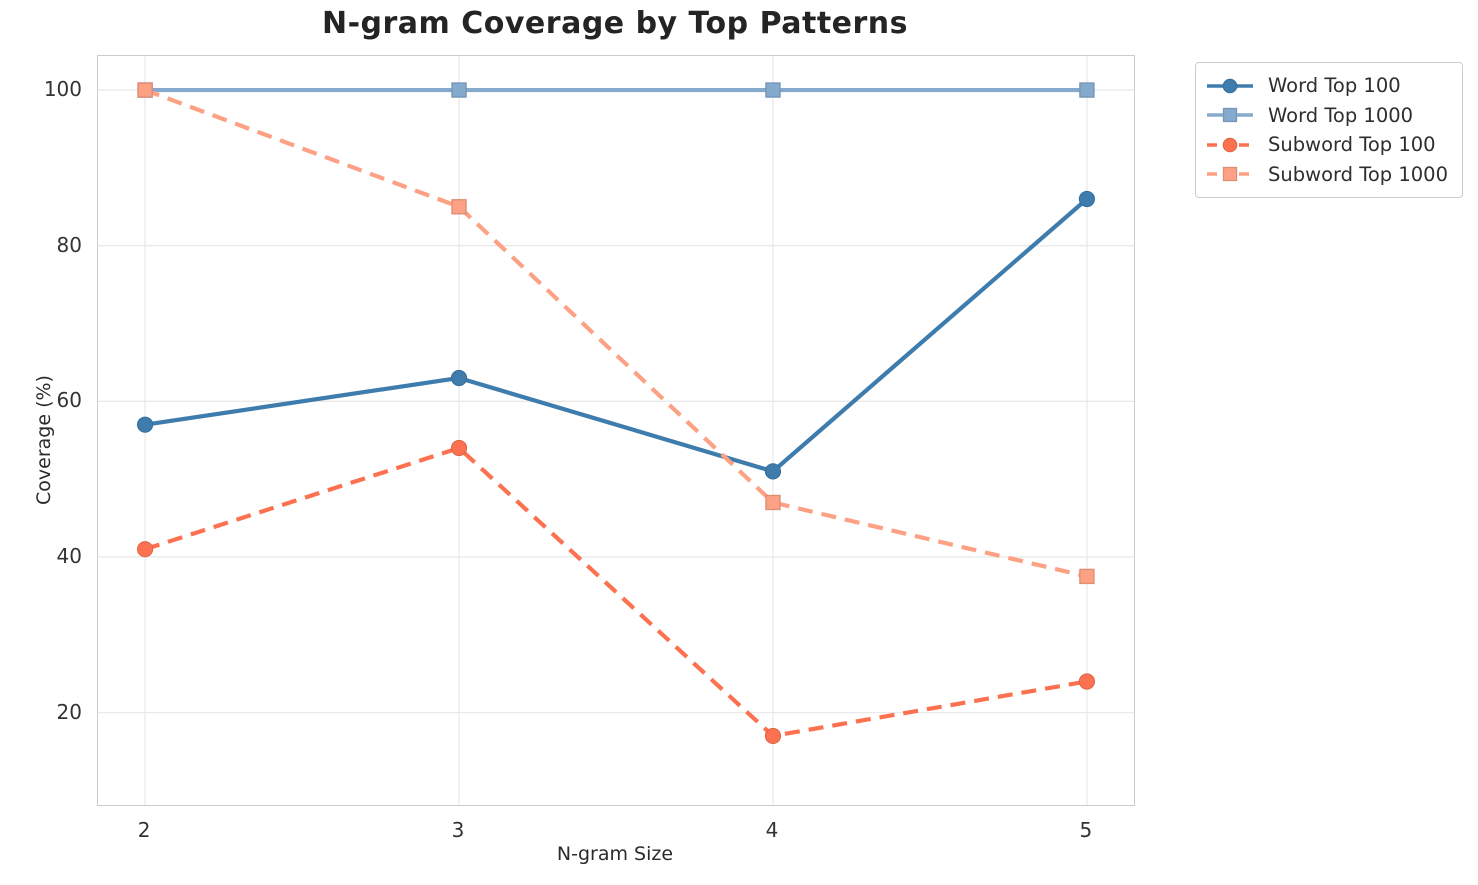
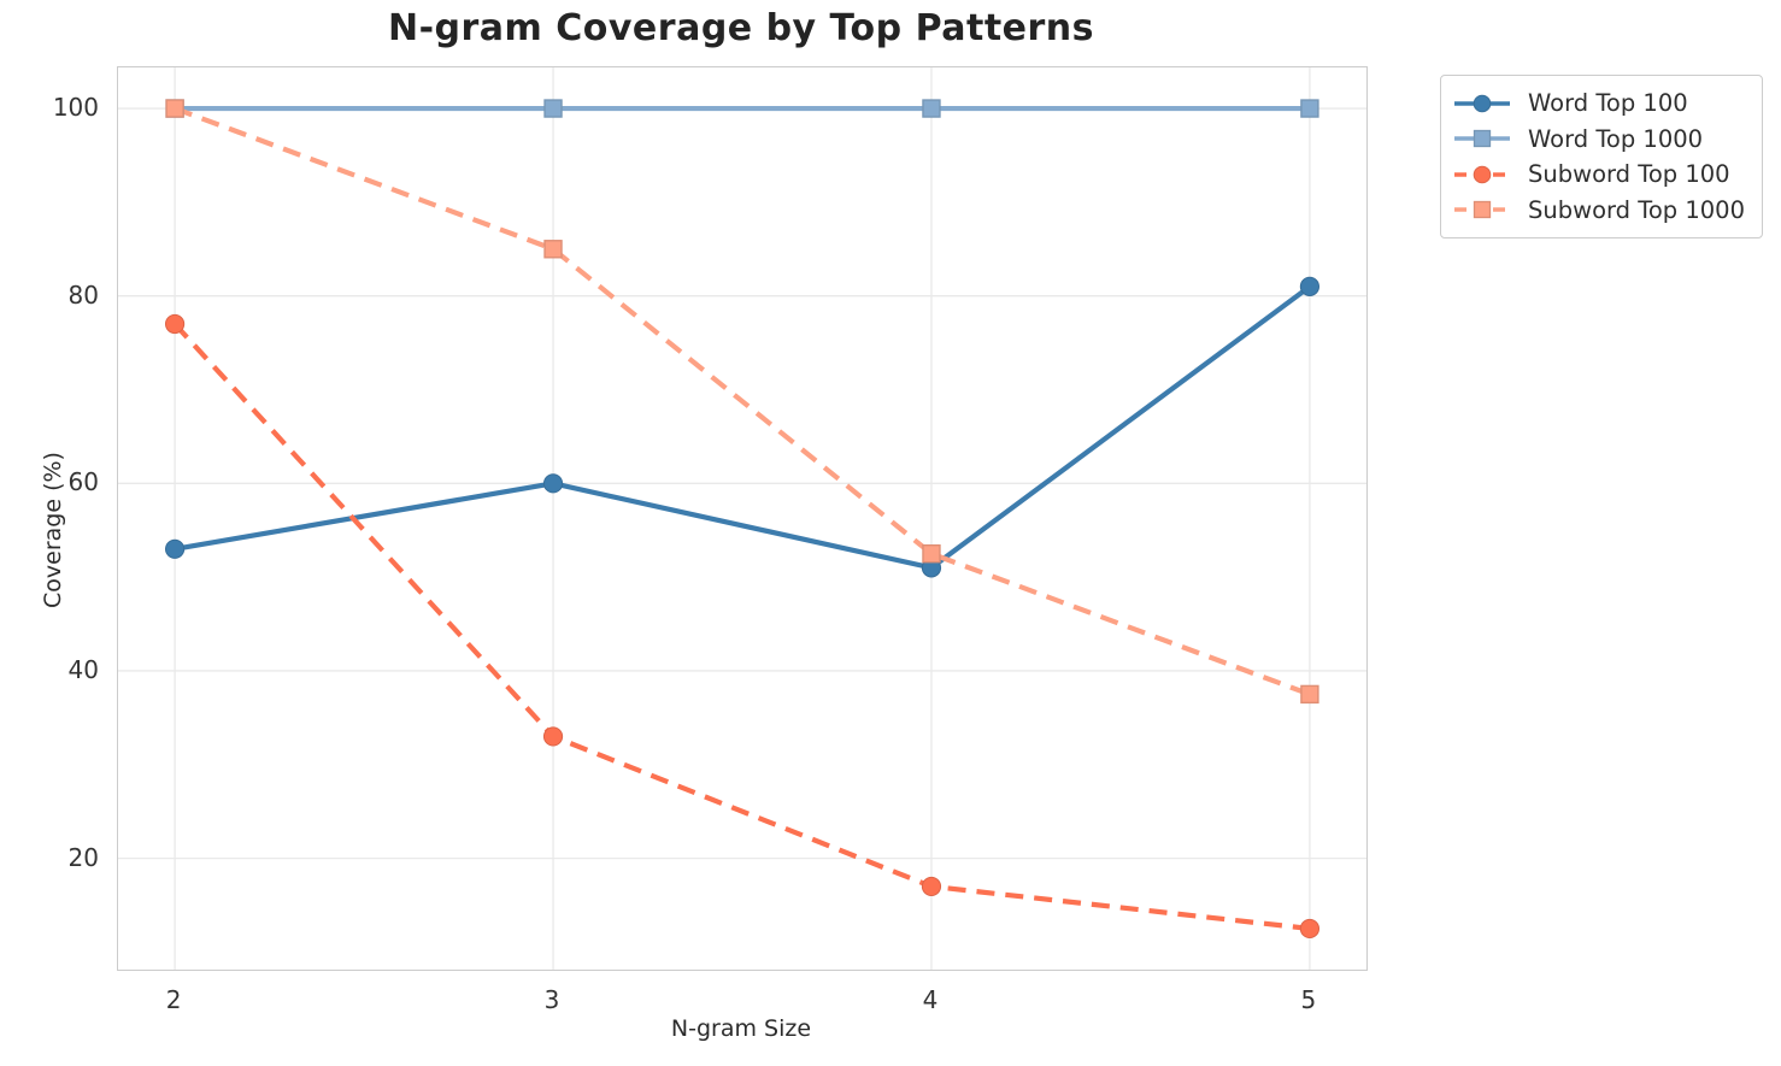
Word Top 100/2: 57 -> 53
Subword Top 100/2: 41 -> 77
Word Top 100/3: 63 -> 60
Subword Top 100/3: 54 -> 33
Subword Top 1000/4: 47 -> 52
Word Top 100/5: 86 -> 81
Subword Top 100/5: 24 -> 12
